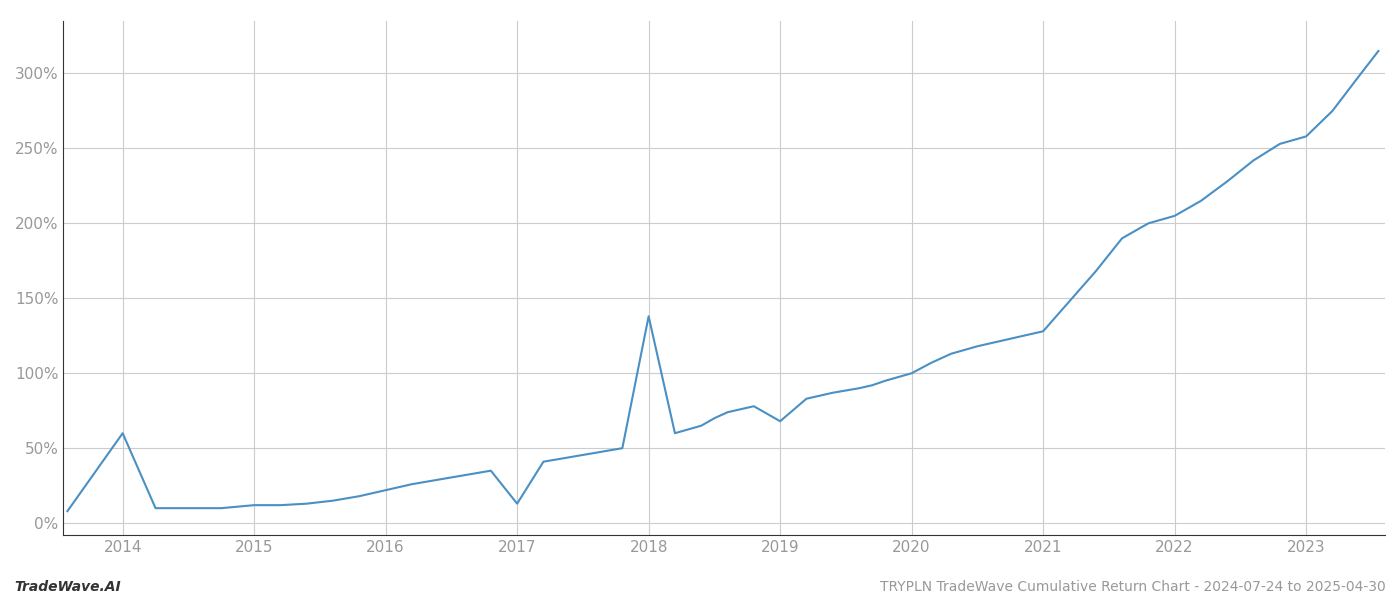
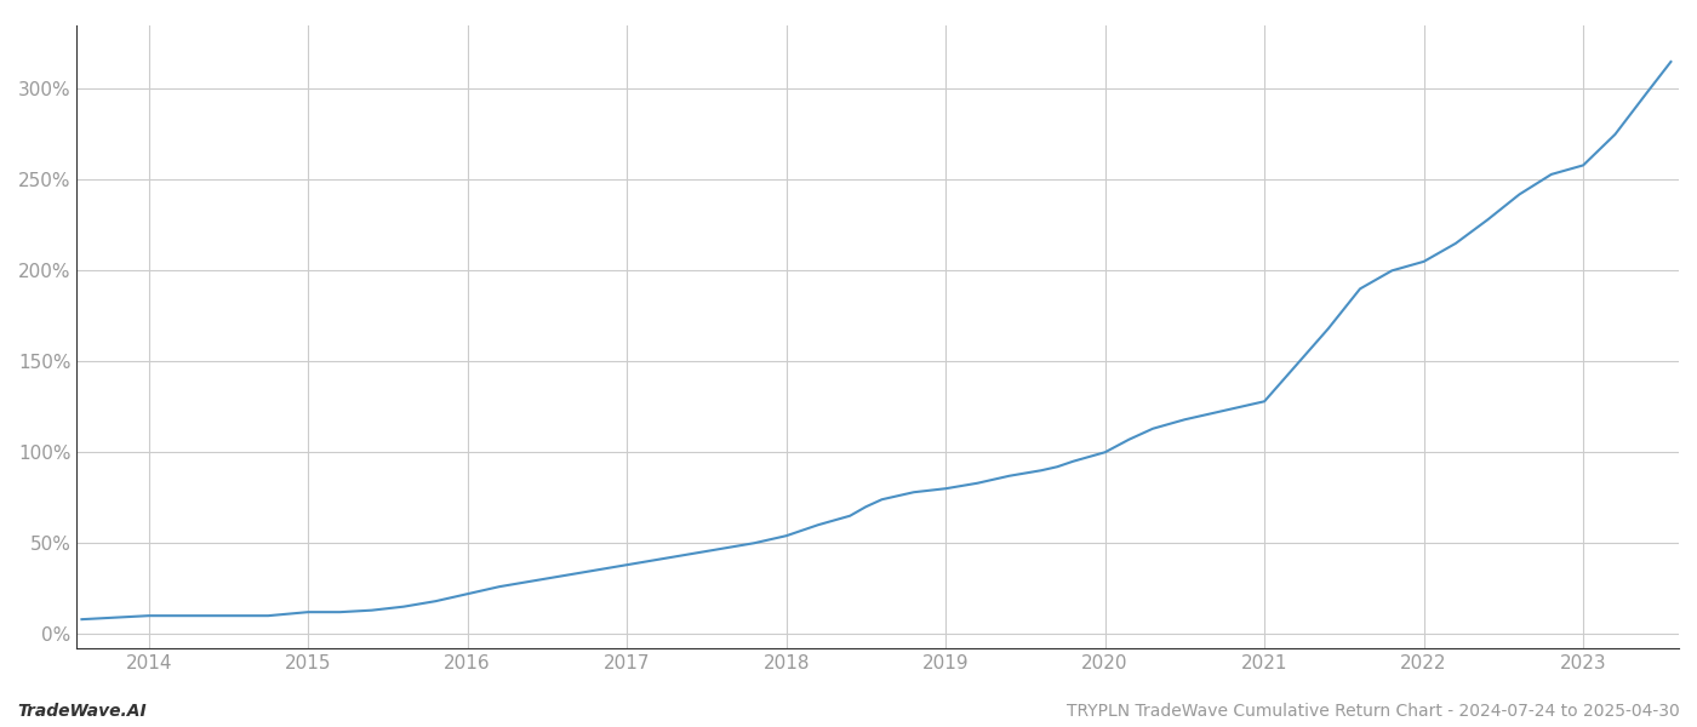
2014: 60% -> 10%
2017: 13% -> 38%
2018: 138% -> 54%
2019: 68% -> 80%
